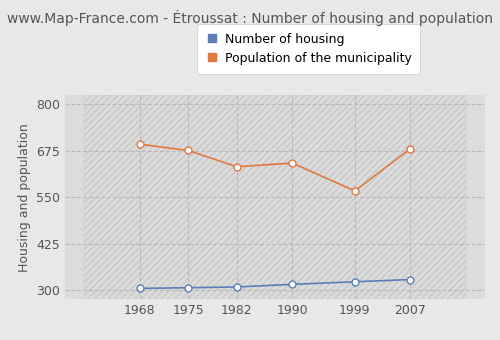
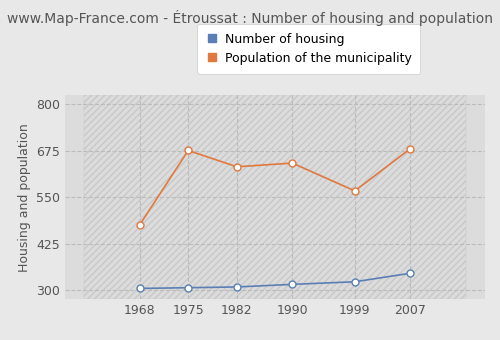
Population of the municipality/1968: 693 -> 475
Number of housing/2007: 328 -> 345
